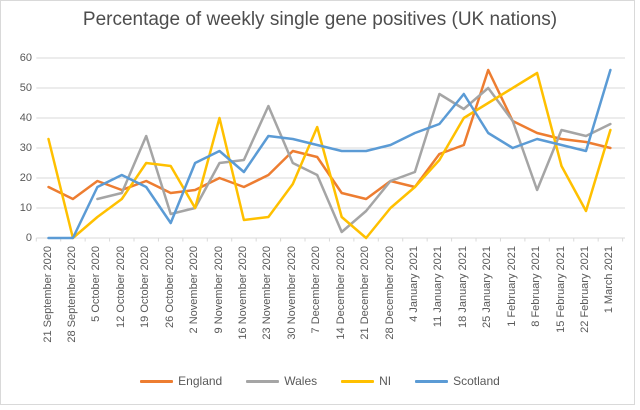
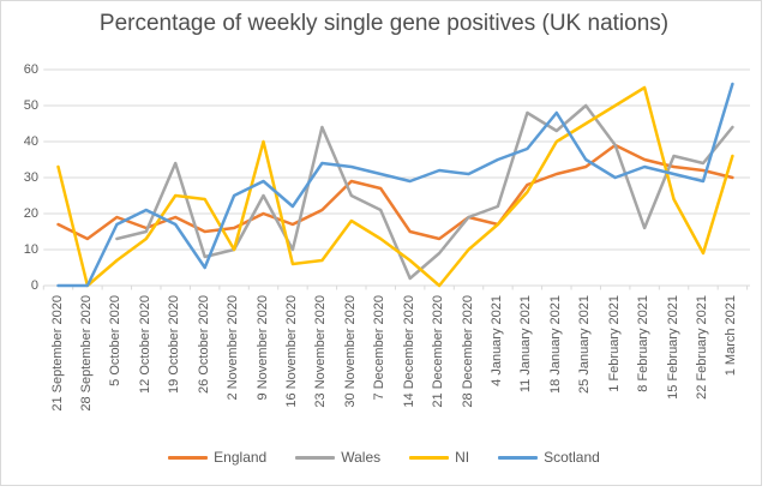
Wales/16 November 2020: 26 -> 10
NI/7 December 2020: 37 -> 13
Scotland/21 December 2020: 29 -> 32
England/25 January 2021: 56 -> 33
Wales/1 March 2021: 38 -> 44
